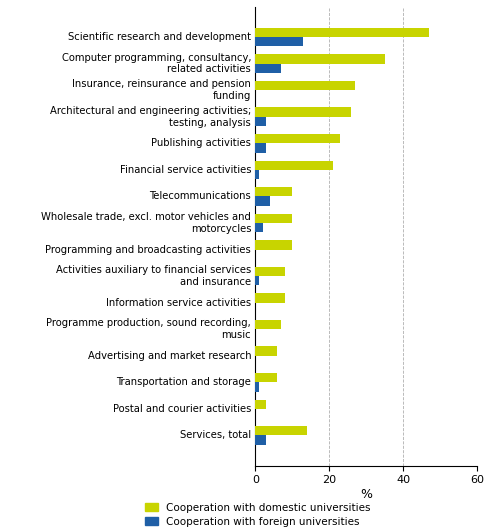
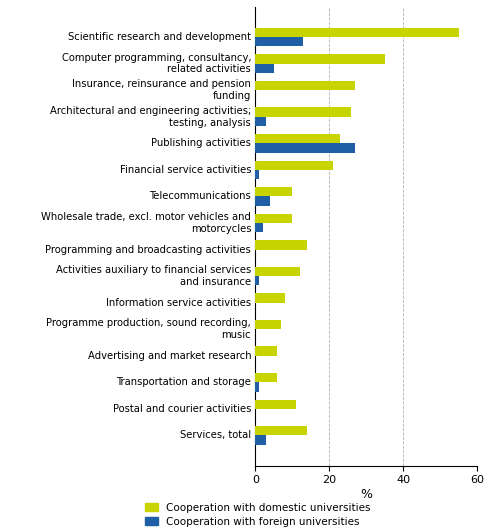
Cooperation with domestic universities/Scientific research and development: 47 -> 55
Cooperation with foreign universities/Computer programming, consultancy, related activities: 7 -> 5
Cooperation with foreign universities/Publishing activities: 3 -> 27
Cooperation with domestic universities/Programming and broadcasting activities: 10 -> 14
Cooperation with domestic universities/Activities auxiliary to financial services and insurance: 8 -> 12
Cooperation with domestic universities/Postal and courier activities: 3 -> 11
